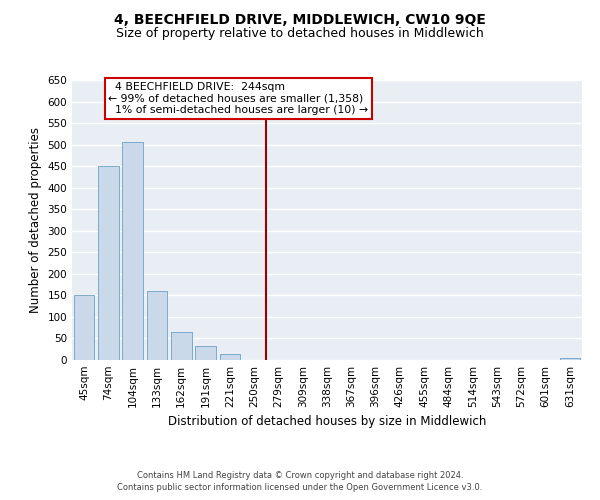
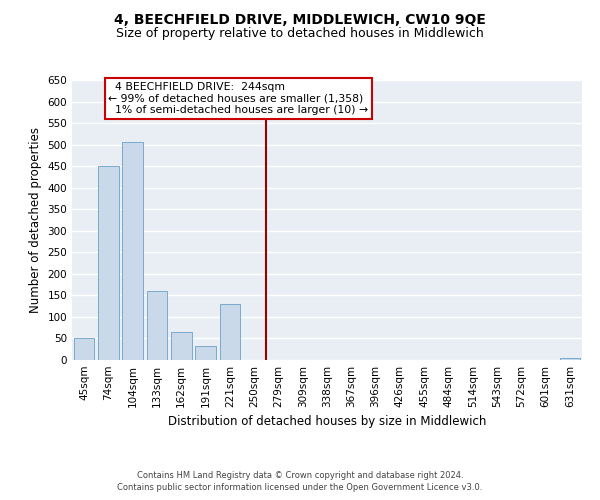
45sqm: 150 -> 50
221sqm: 13 -> 130
